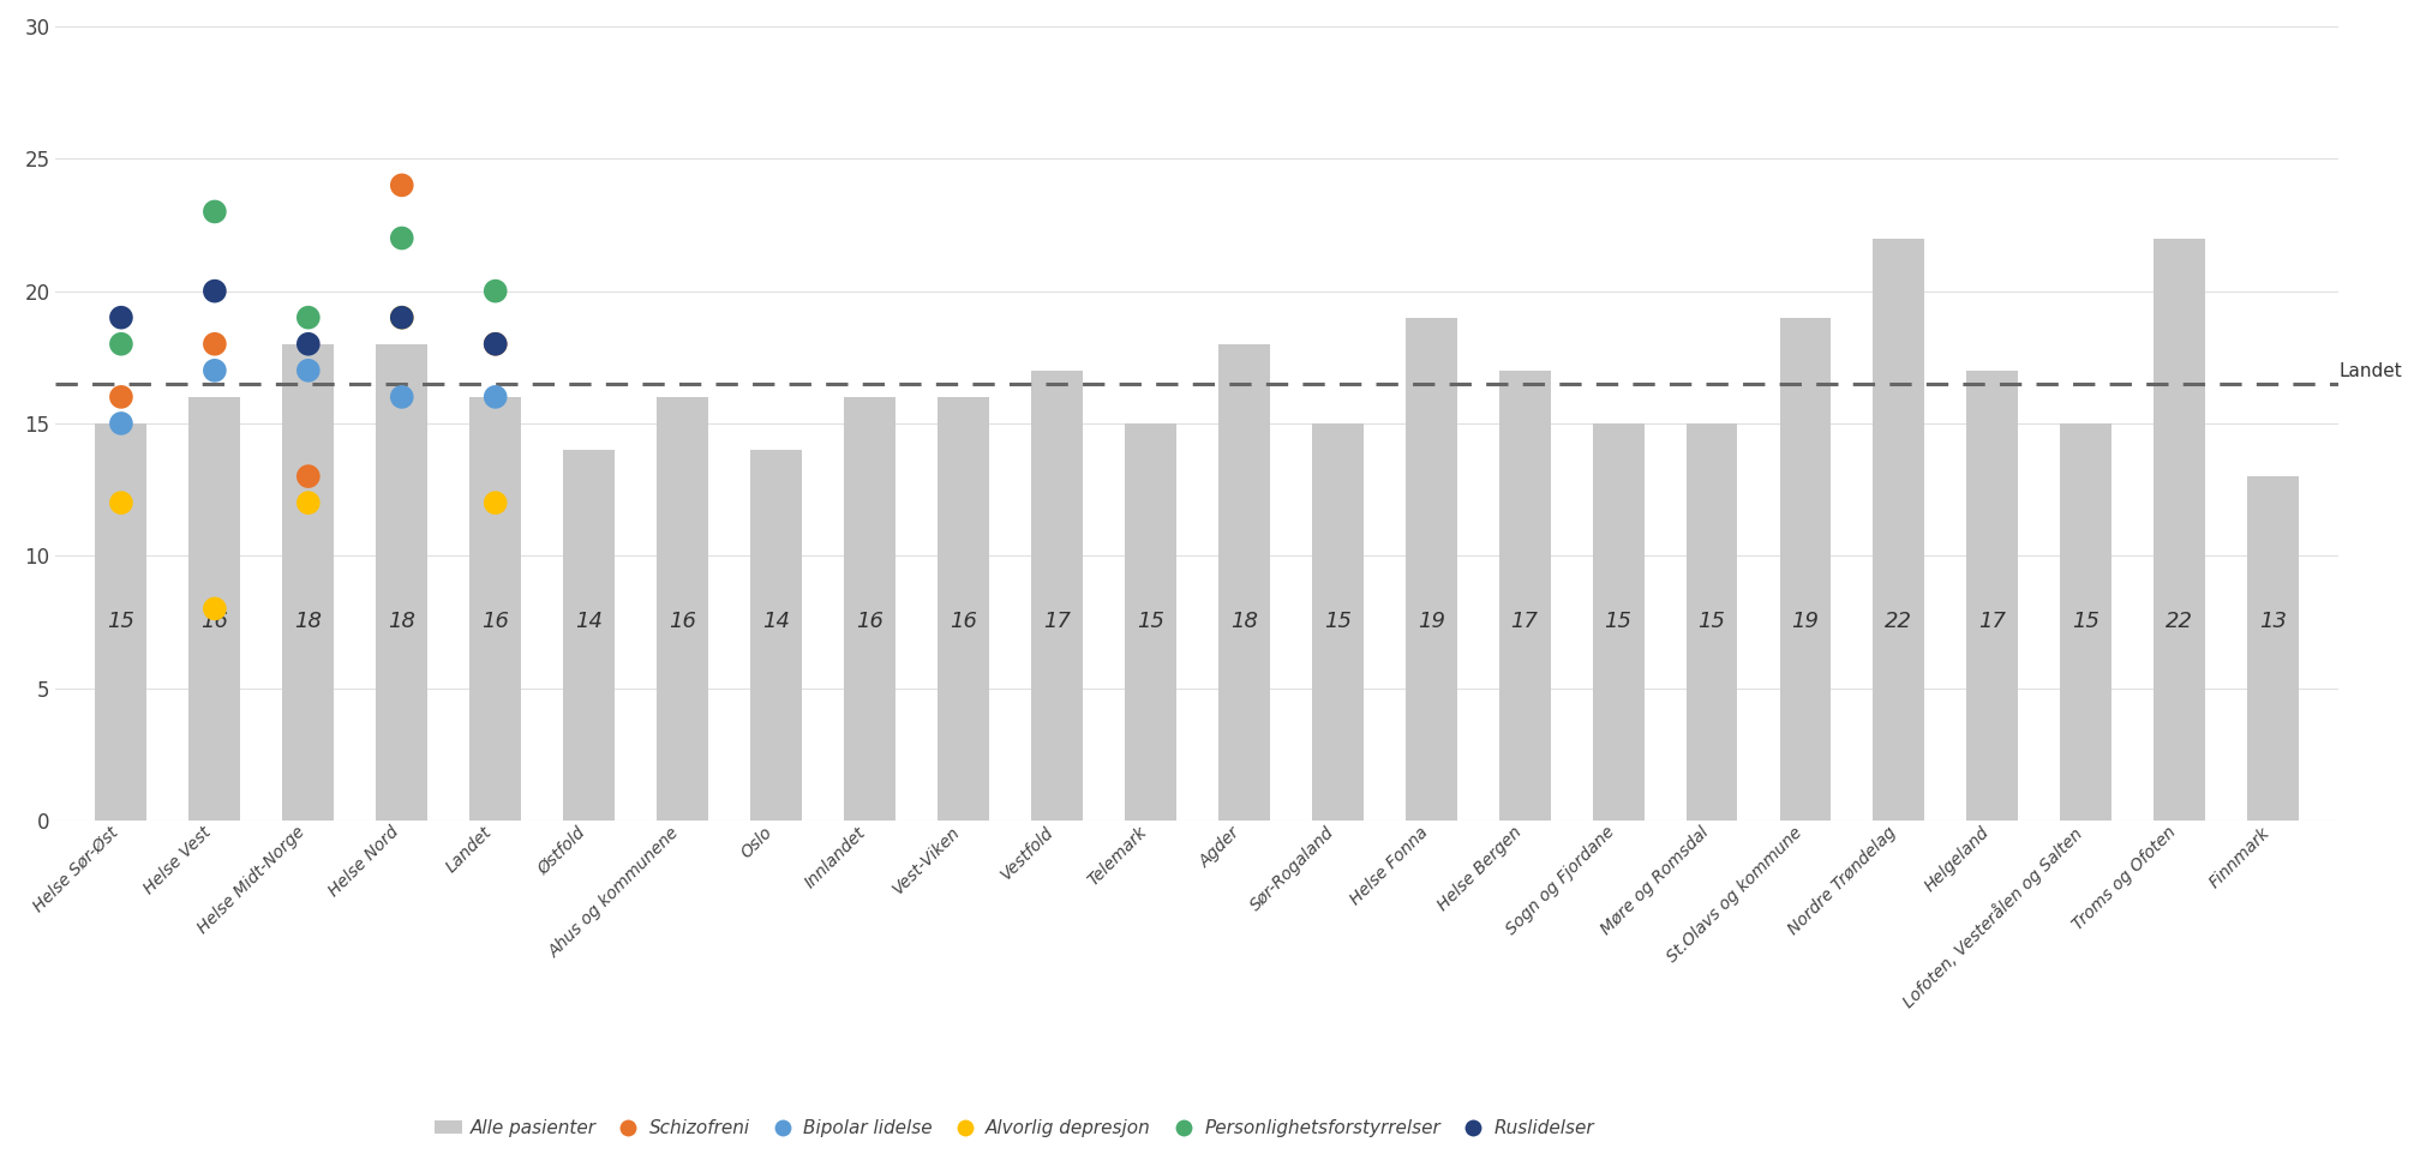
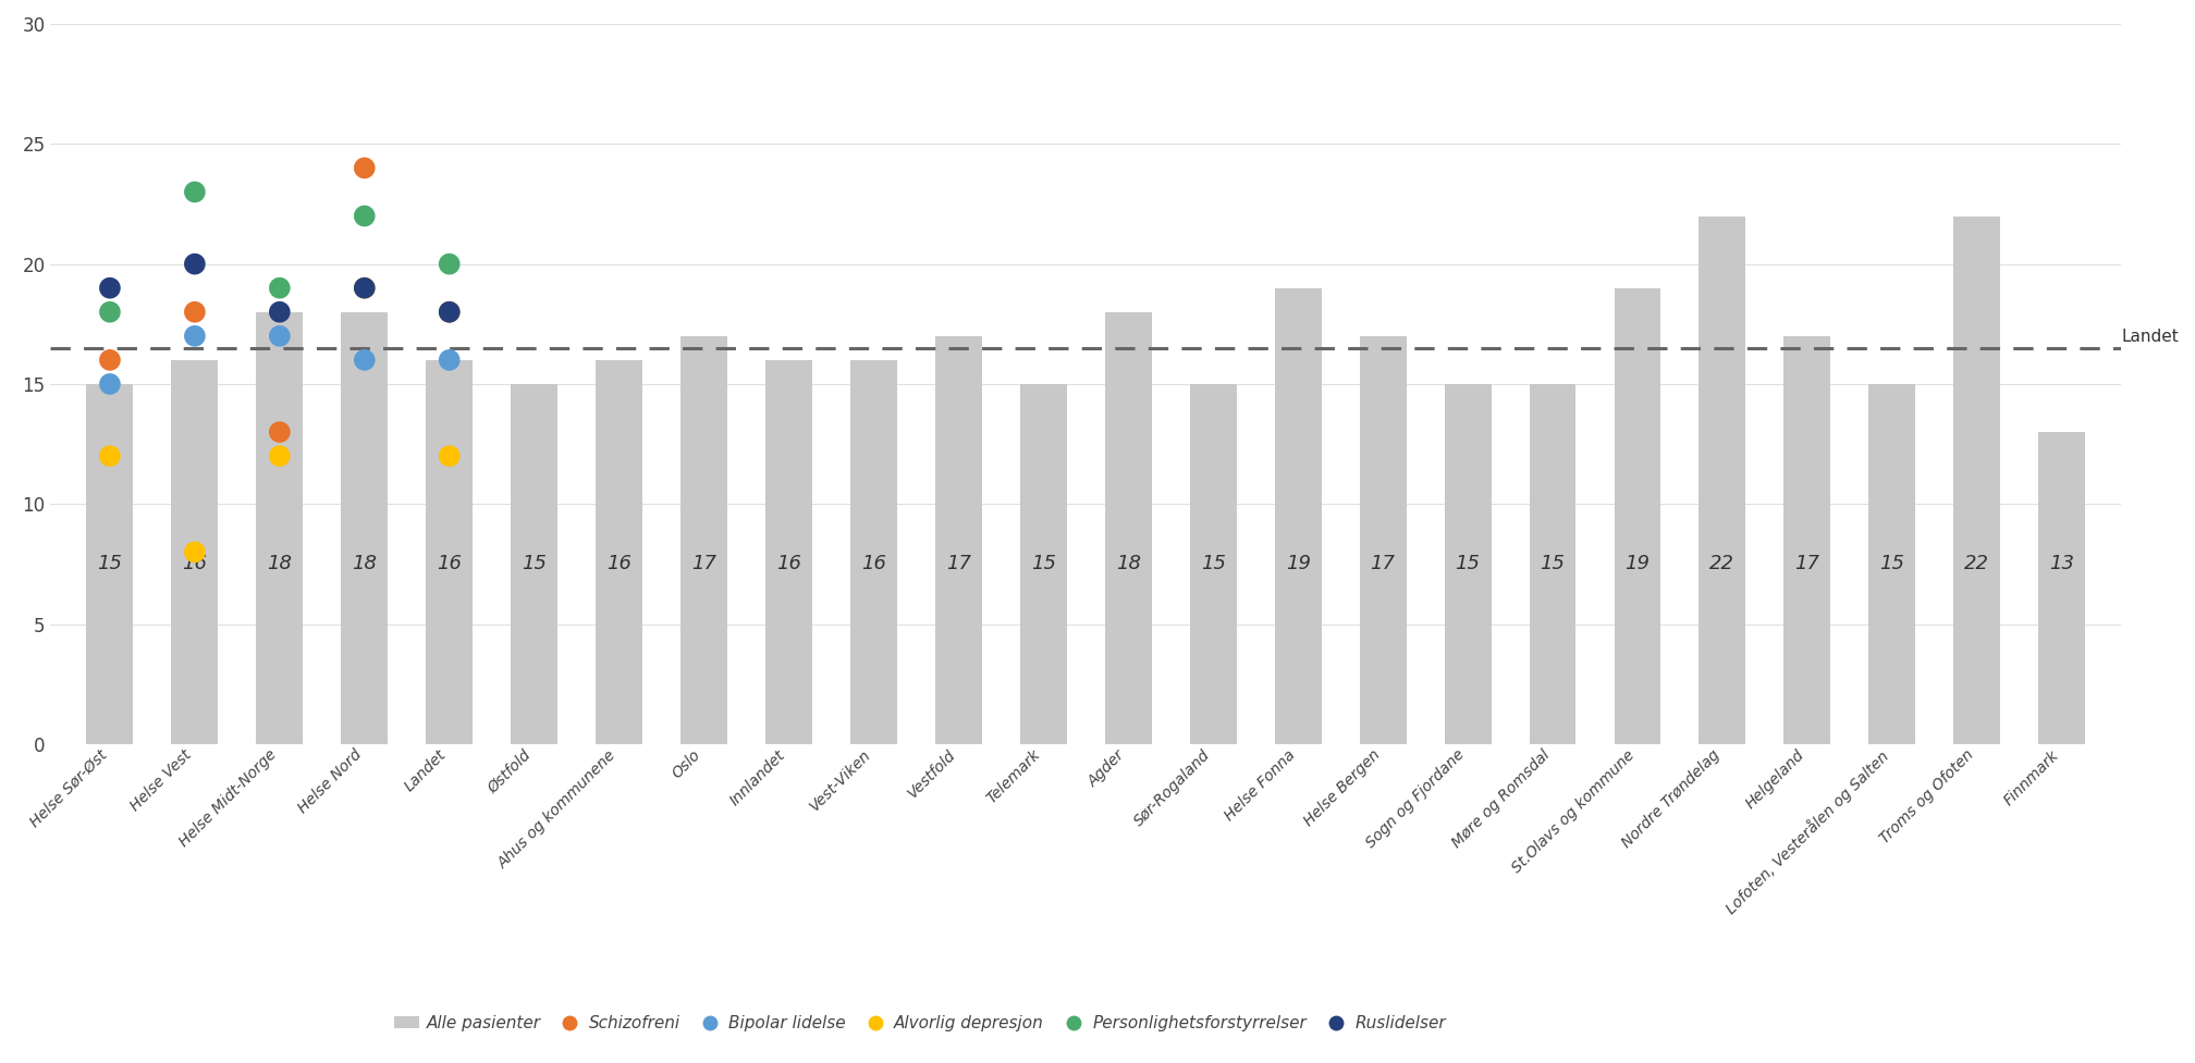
Alle pasienter/Østfold: 14 -> 15
Alle pasienter/Oslo: 14 -> 17
